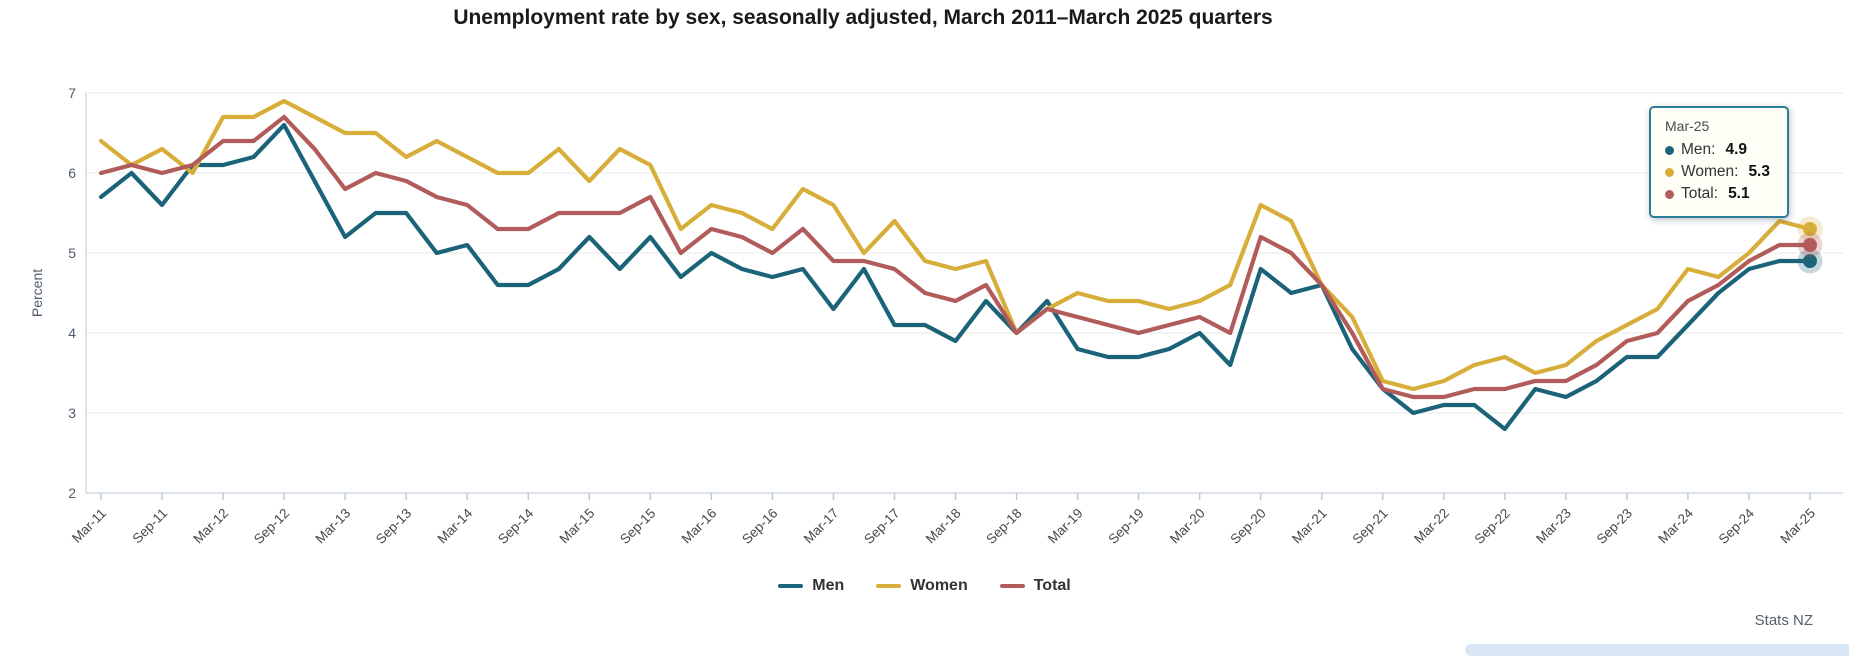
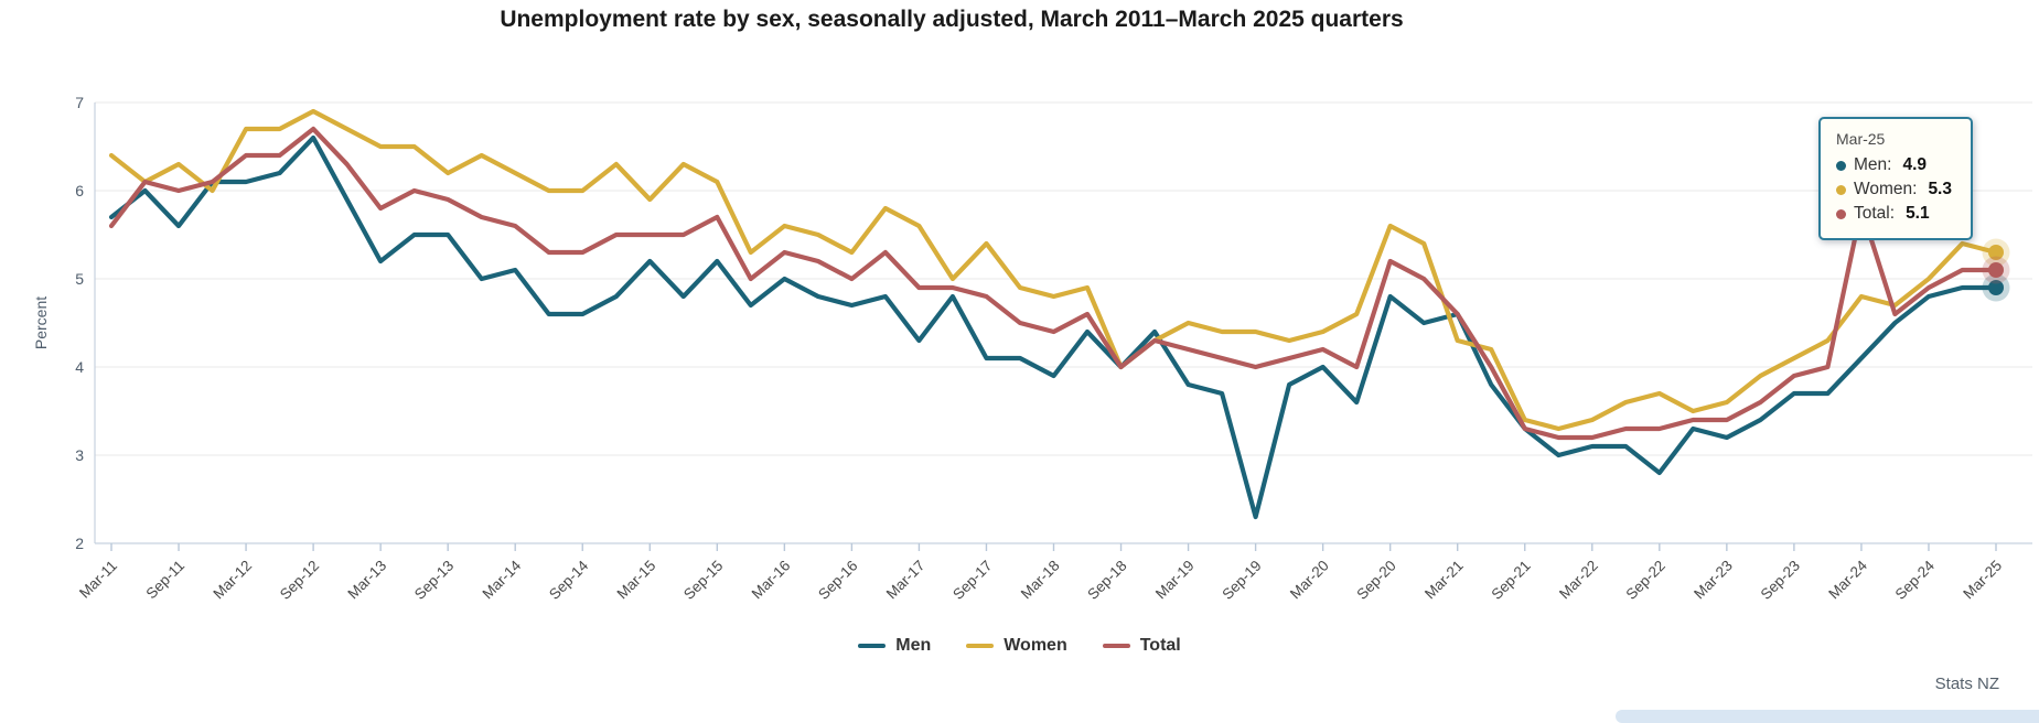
Total/Mar-11: 6.0 -> 5.6
Men/Sep-19: 3.7 -> 2.3
Women/Mar-21: 4.6 -> 4.3
Total/Mar-24: 4.4 -> 5.8
